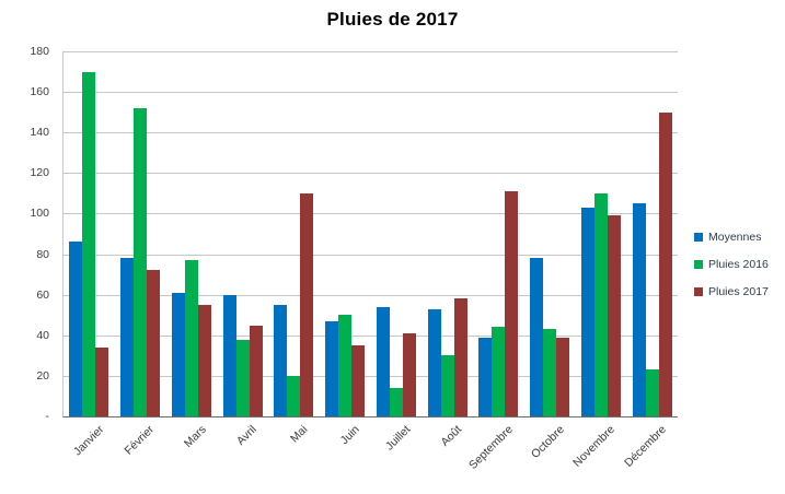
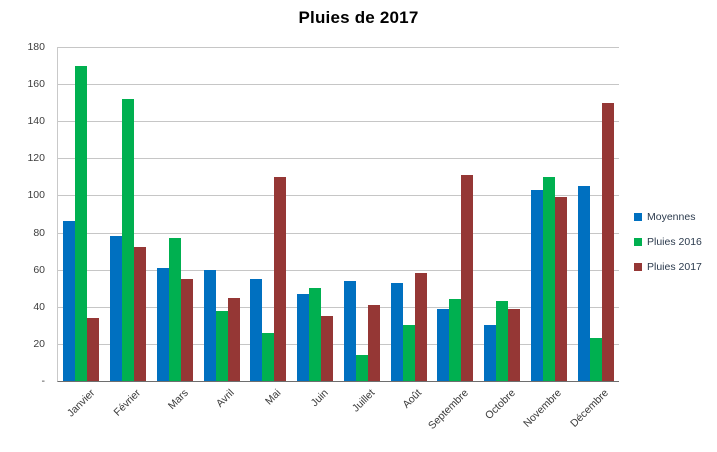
Pluies 2016/Mai: 20 -> 26
Moyennes/Octobre: 78 -> 30
